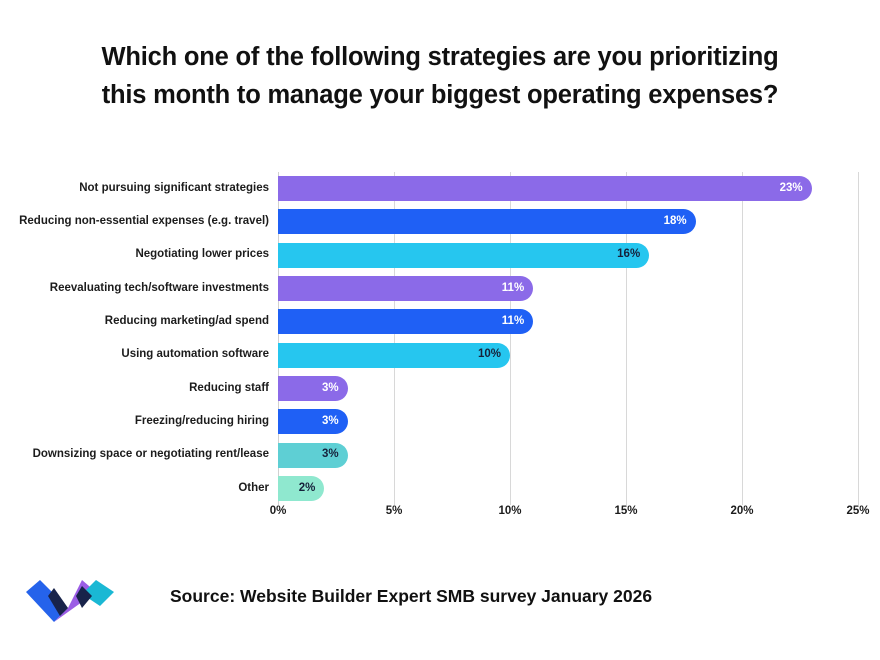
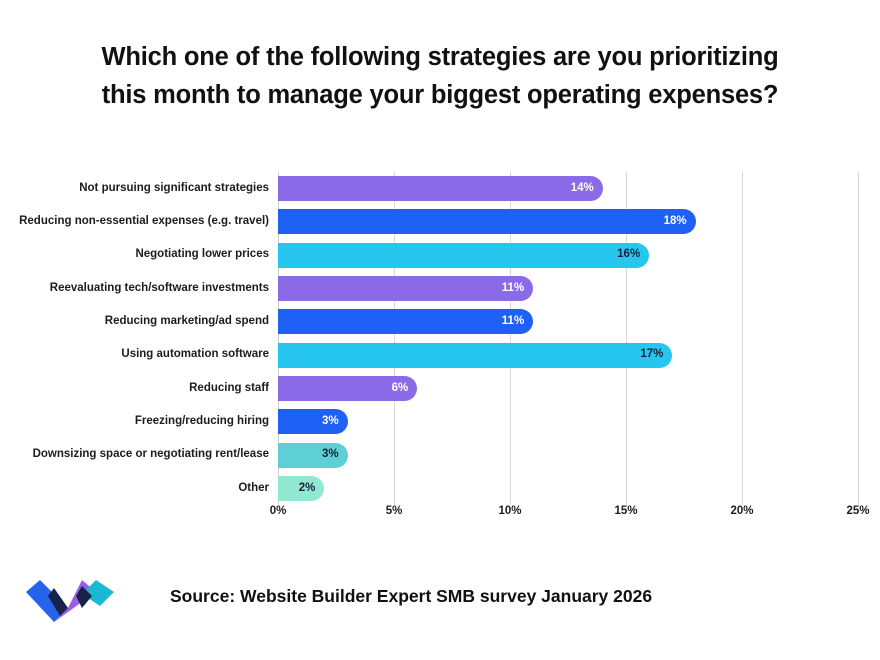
Not pursuing significant strategies: 23% -> 14%
Using automation software: 10% -> 17%
Reducing staff: 3% -> 6%
